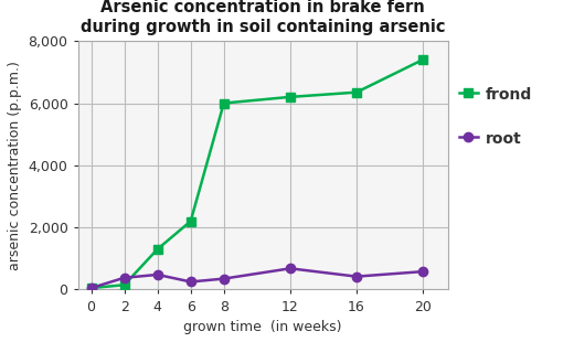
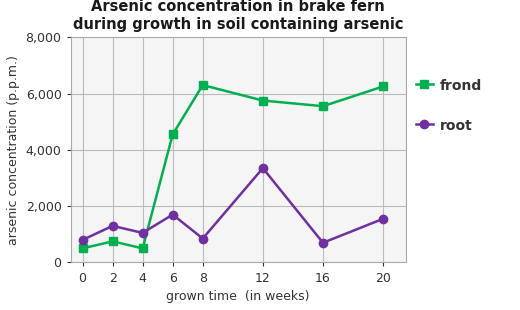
frond/0: 50 -> 500
root/0: 50 -> 800
frond/2: 150 -> 750
root/2: 380 -> 1,300
frond/4: 1,300 -> 500
root/4: 480 -> 1,050
frond/6: 2,200 -> 4,550
root/6: 250 -> 1,700
frond/8: 6,000 -> 6,300
root/8: 350 -> 850
frond/12: 6,200 -> 5,750
root/12: 680 -> 3,350
frond/16: 6,350 -> 5,550
root/16: 420 -> 700
frond/20: 7,400 -> 6,250
root/20: 580 -> 1,550
